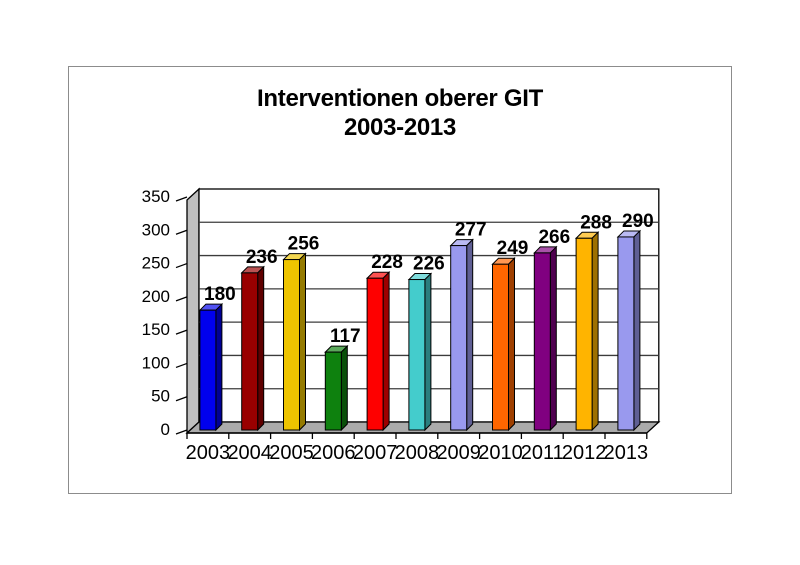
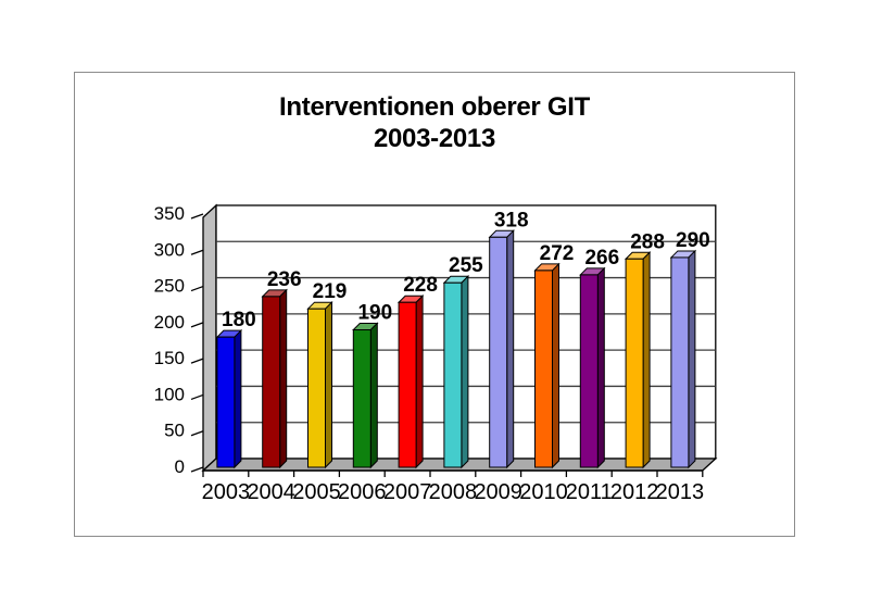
2005: 256 -> 219
2006: 117 -> 190
2008: 226 -> 255
2009: 277 -> 318
2010: 249 -> 272
